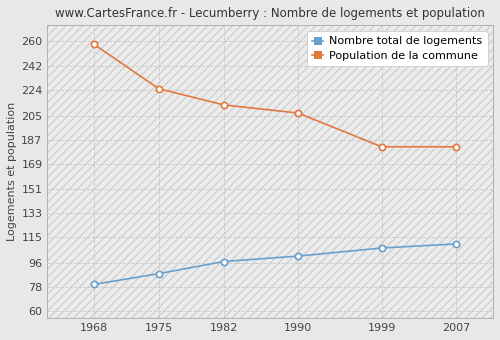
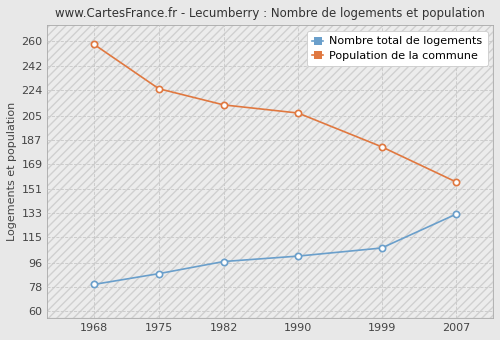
Nombre total de logements/2007: 110 -> 132
Population de la commune/2007: 182 -> 156
